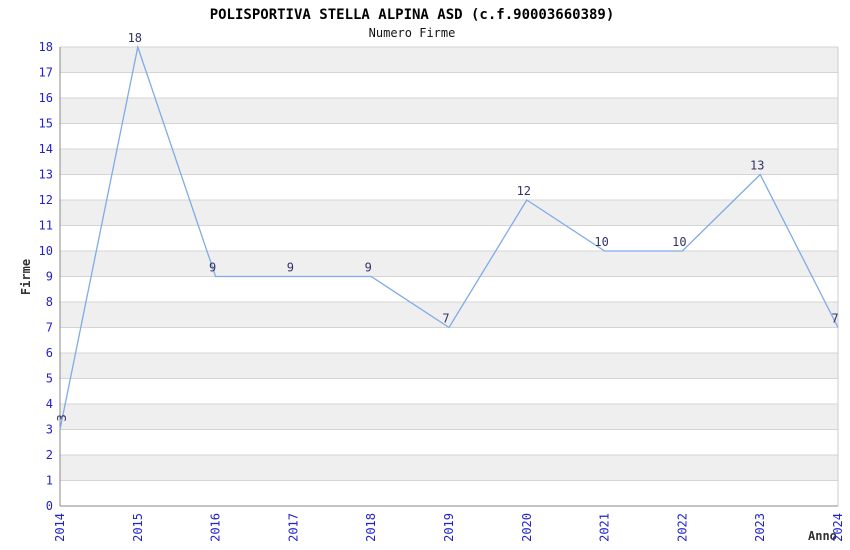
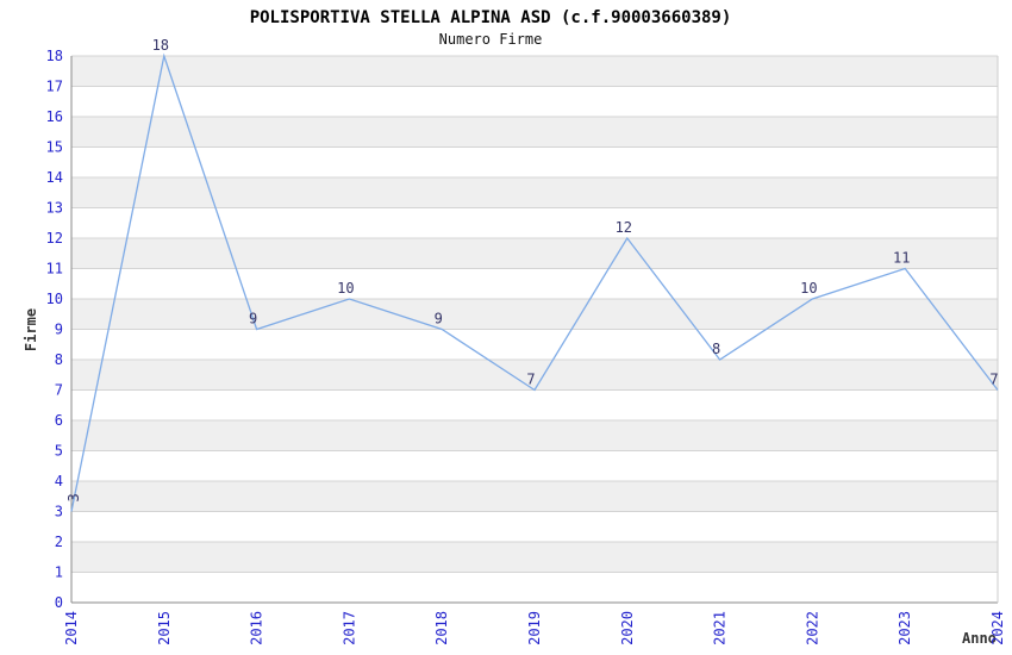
2017: 9 -> 10
2021: 10 -> 8
2023: 13 -> 11
